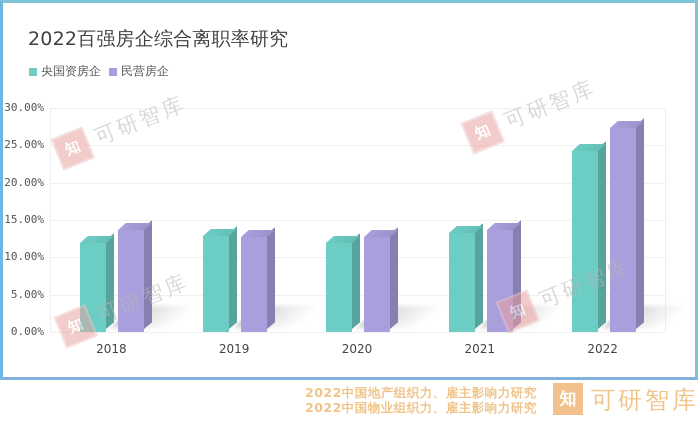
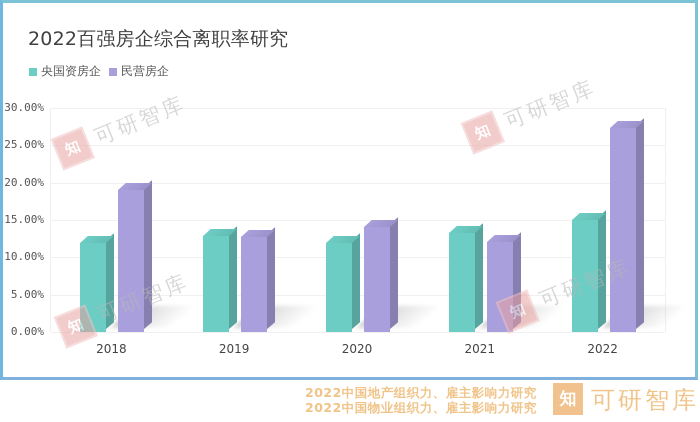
民营房企/2018: 14% -> 19%
民营房企/2020: 13% -> 14%
民营房企/2021: 14% -> 12%
央国资房企/2022: 24% -> 15%
